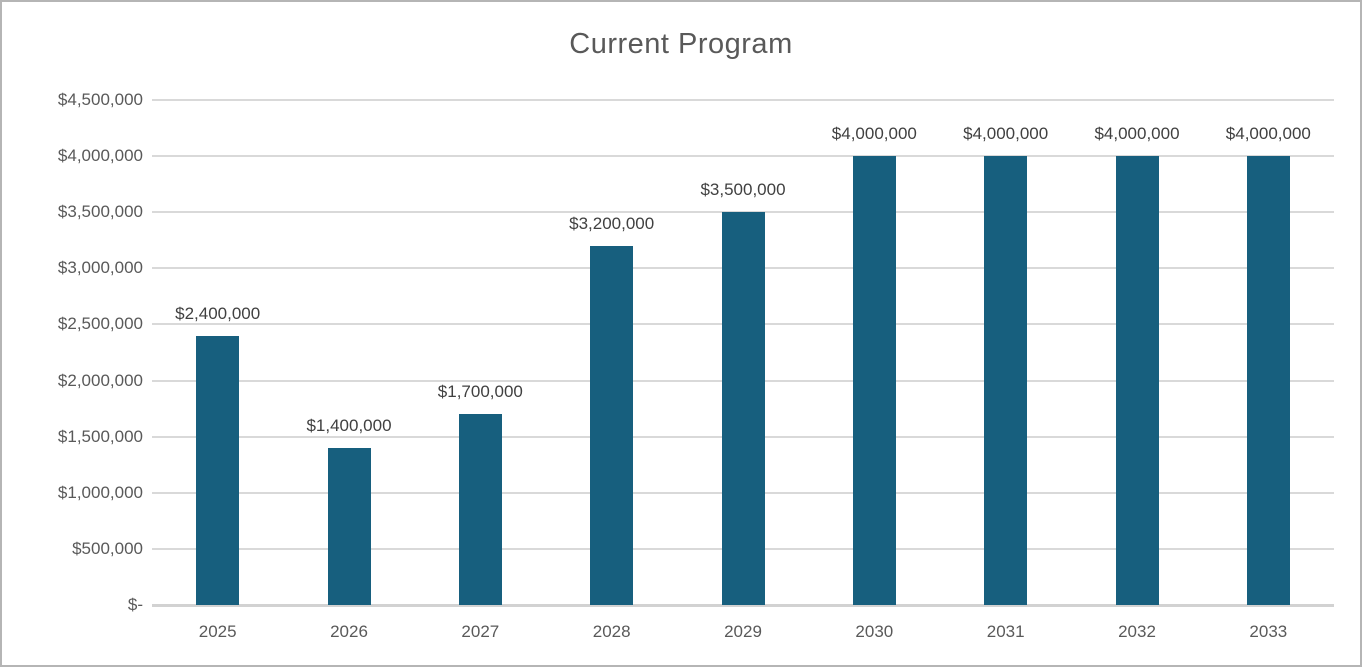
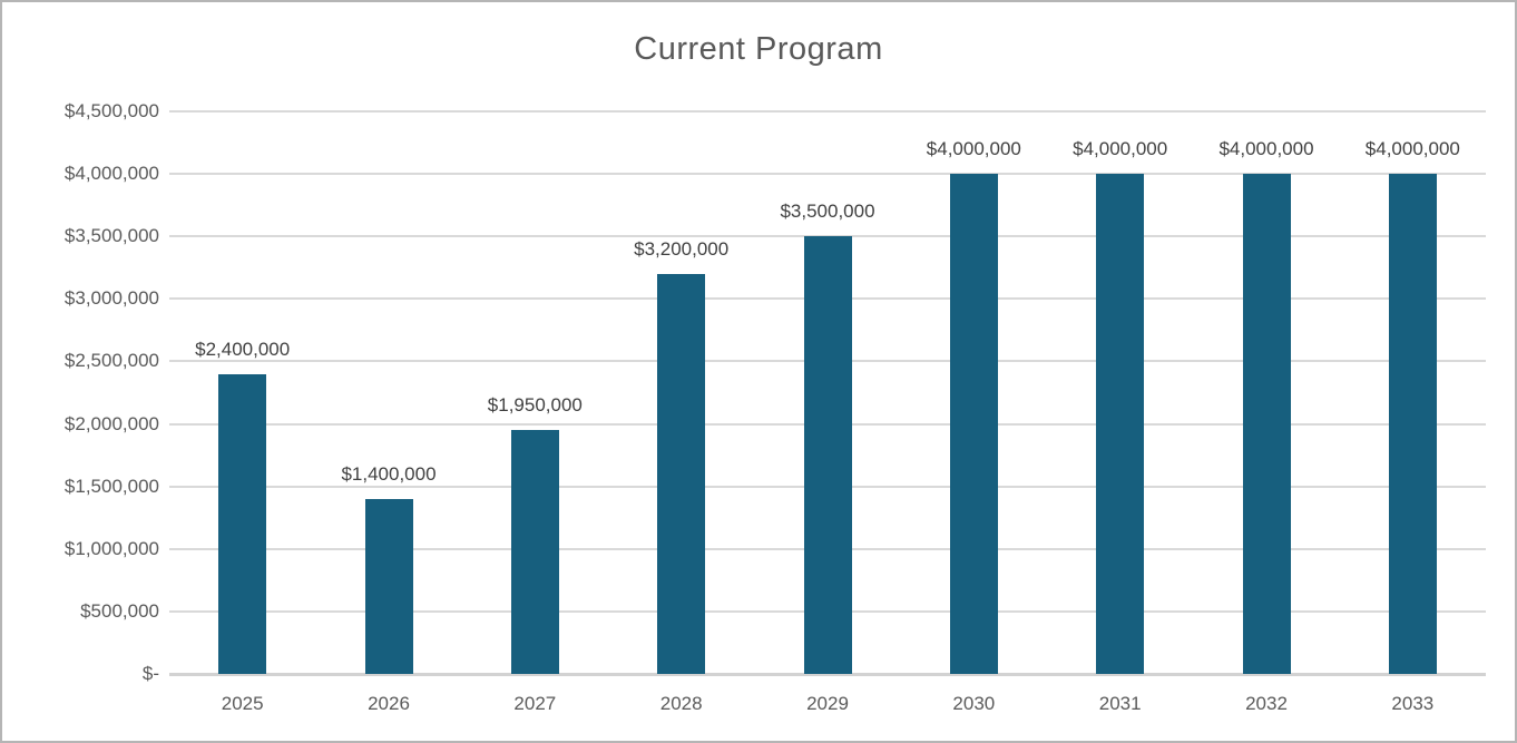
2027: $1,700,000 -> $1,950,000
